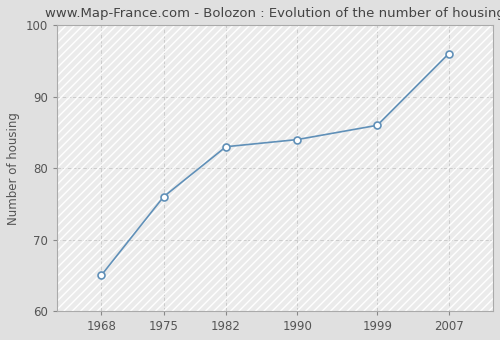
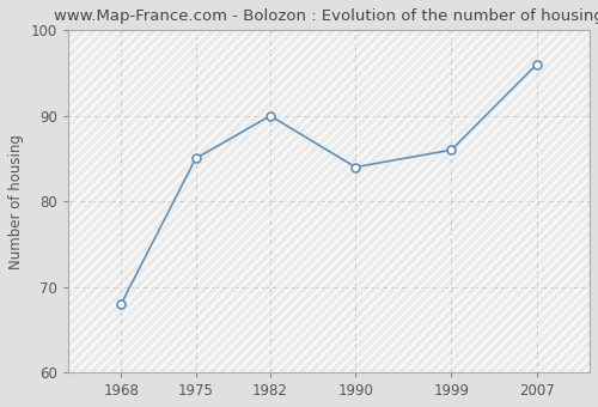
1968: 65 -> 68
1975: 76 -> 85
1982: 83 -> 90
